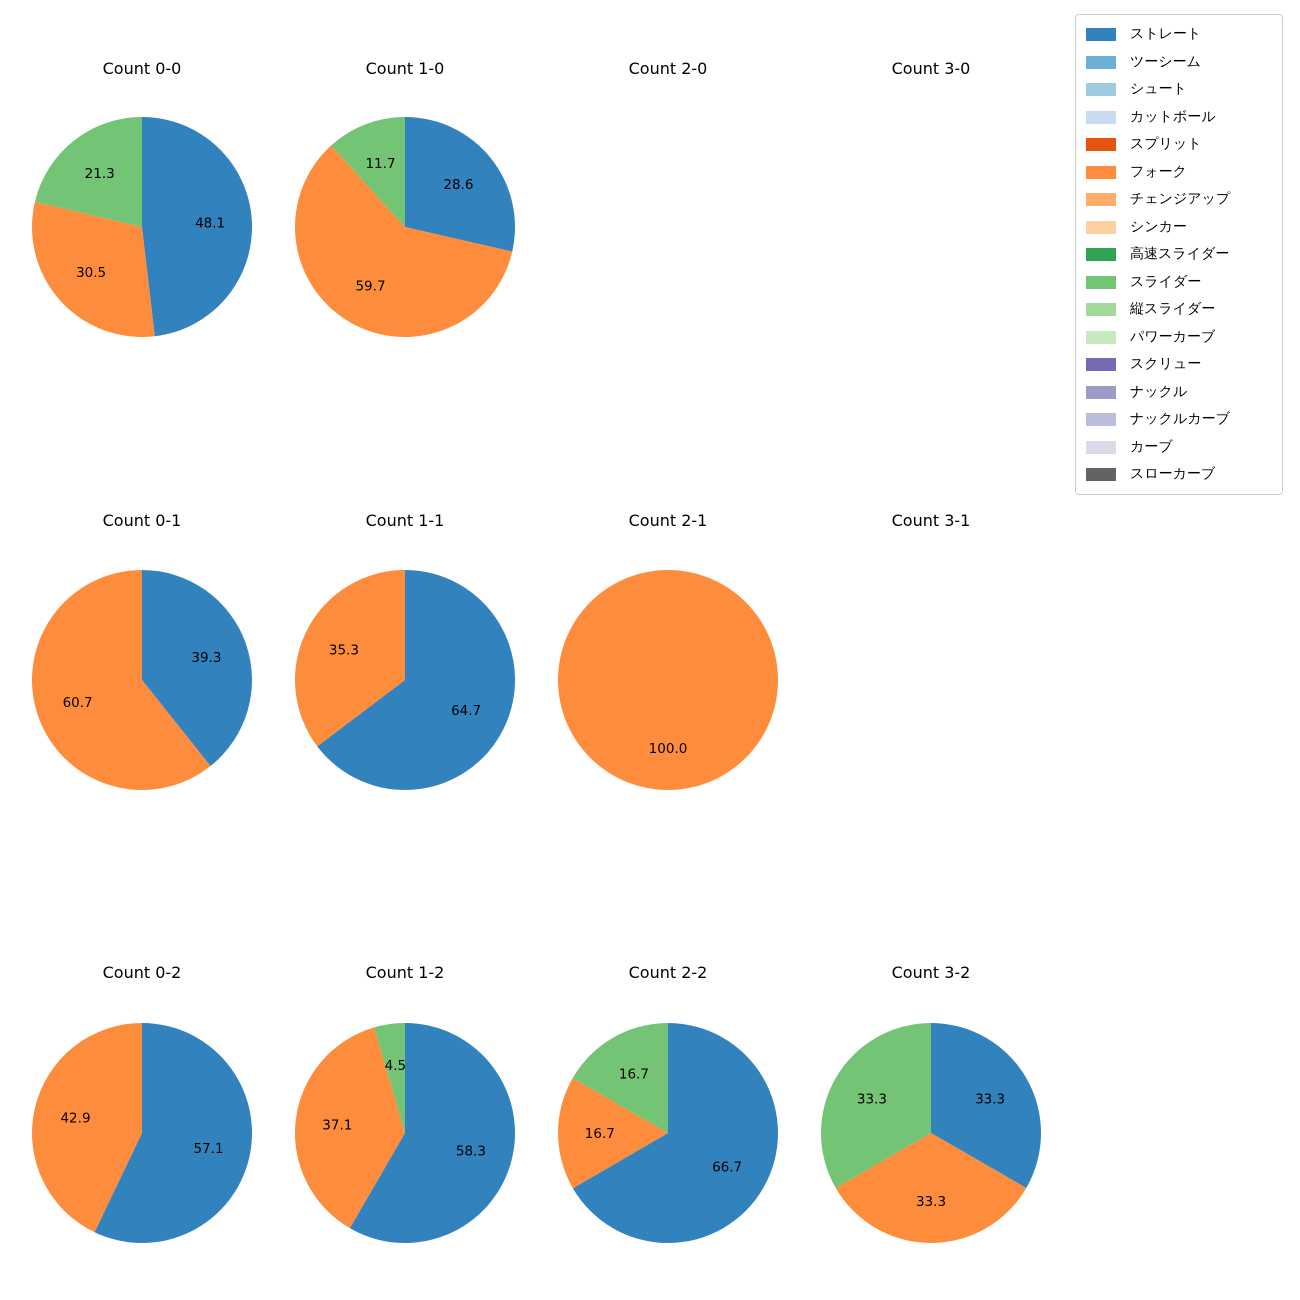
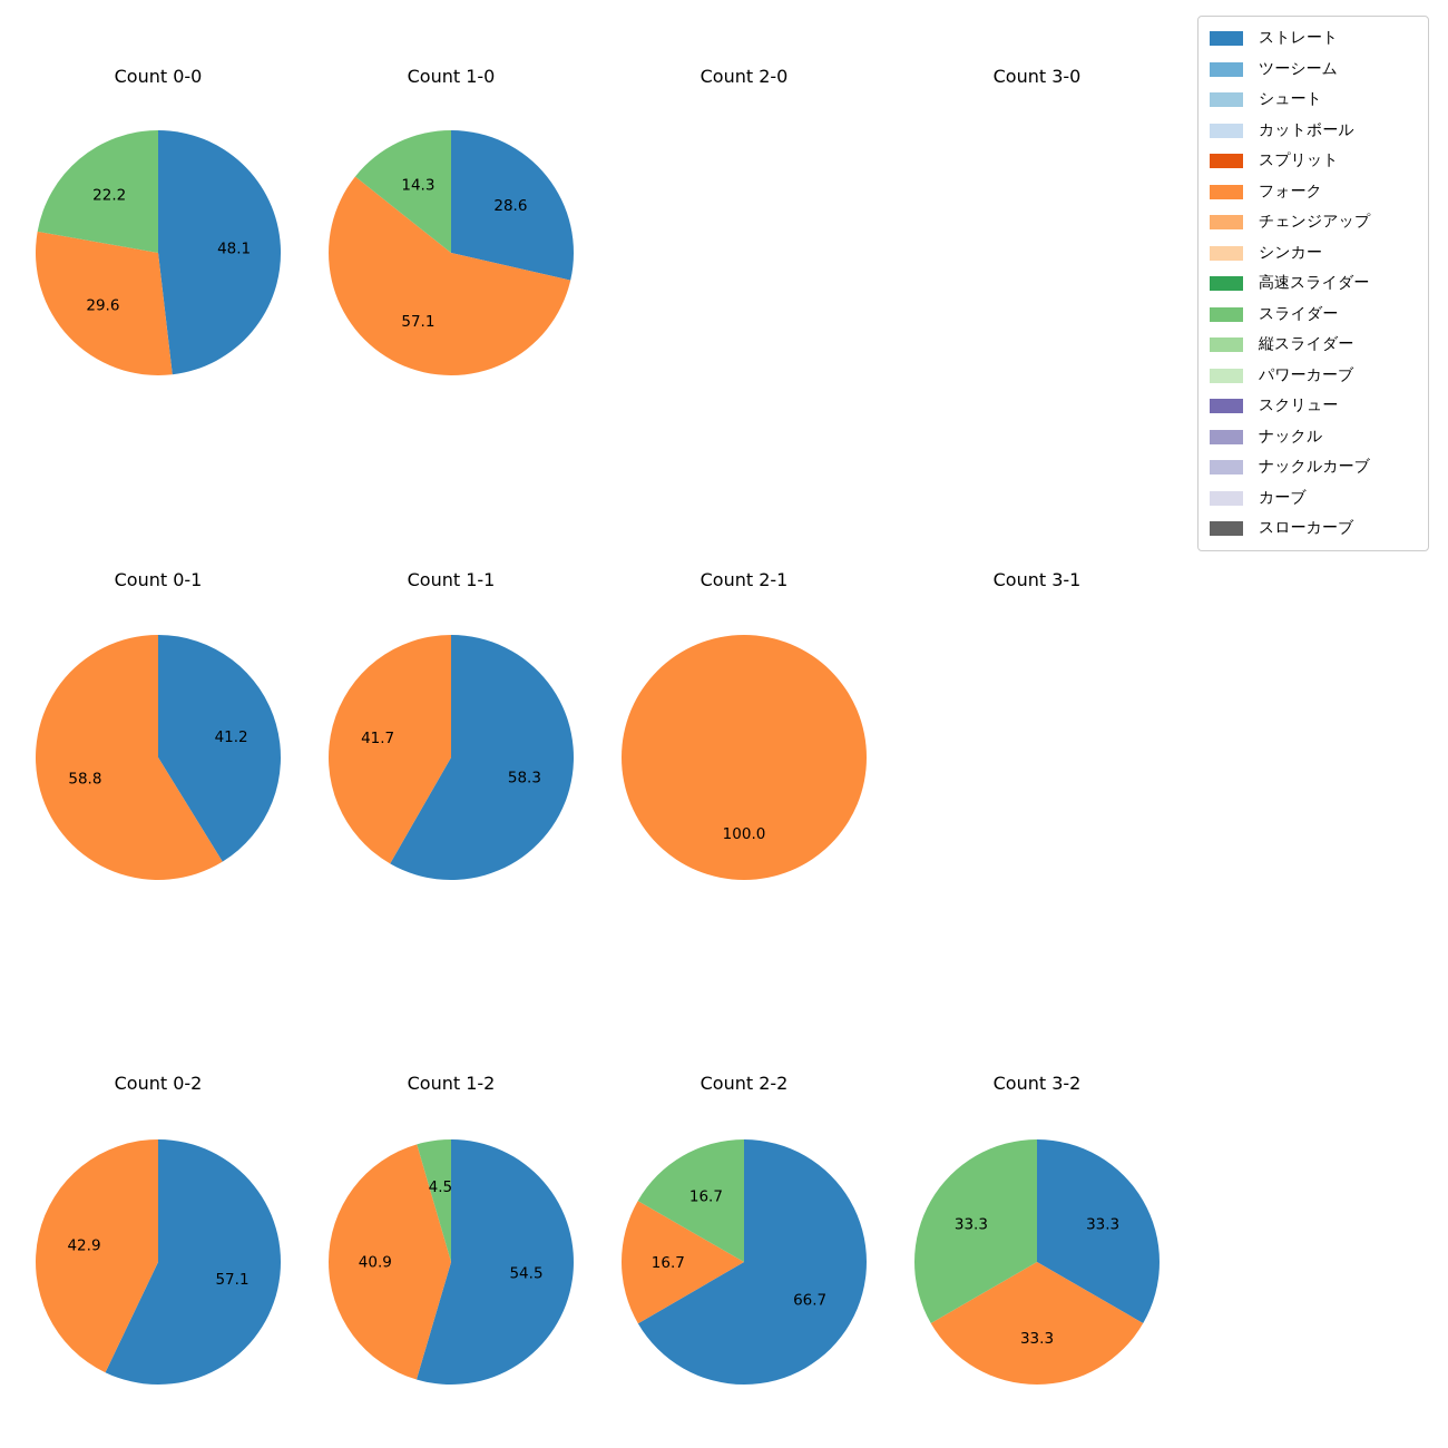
Count 0-0/フォーク: 30.5 -> 29.6
Count 0-0/スライダー: 21.3 -> 22.2
Count 1-0/フォーク: 59.7 -> 57.1
Count 1-0/スライダー: 11.7 -> 14.3
Count 0-1/ストレート: 39.3 -> 41.2
Count 0-1/フォーク: 60.7 -> 58.8
Count 1-1/ストレート: 64.7 -> 58.3
Count 1-1/フォーク: 35.3 -> 41.7
Count 1-2/ストレート: 58.3 -> 54.5
Count 1-2/フォーク: 37.1 -> 40.9
